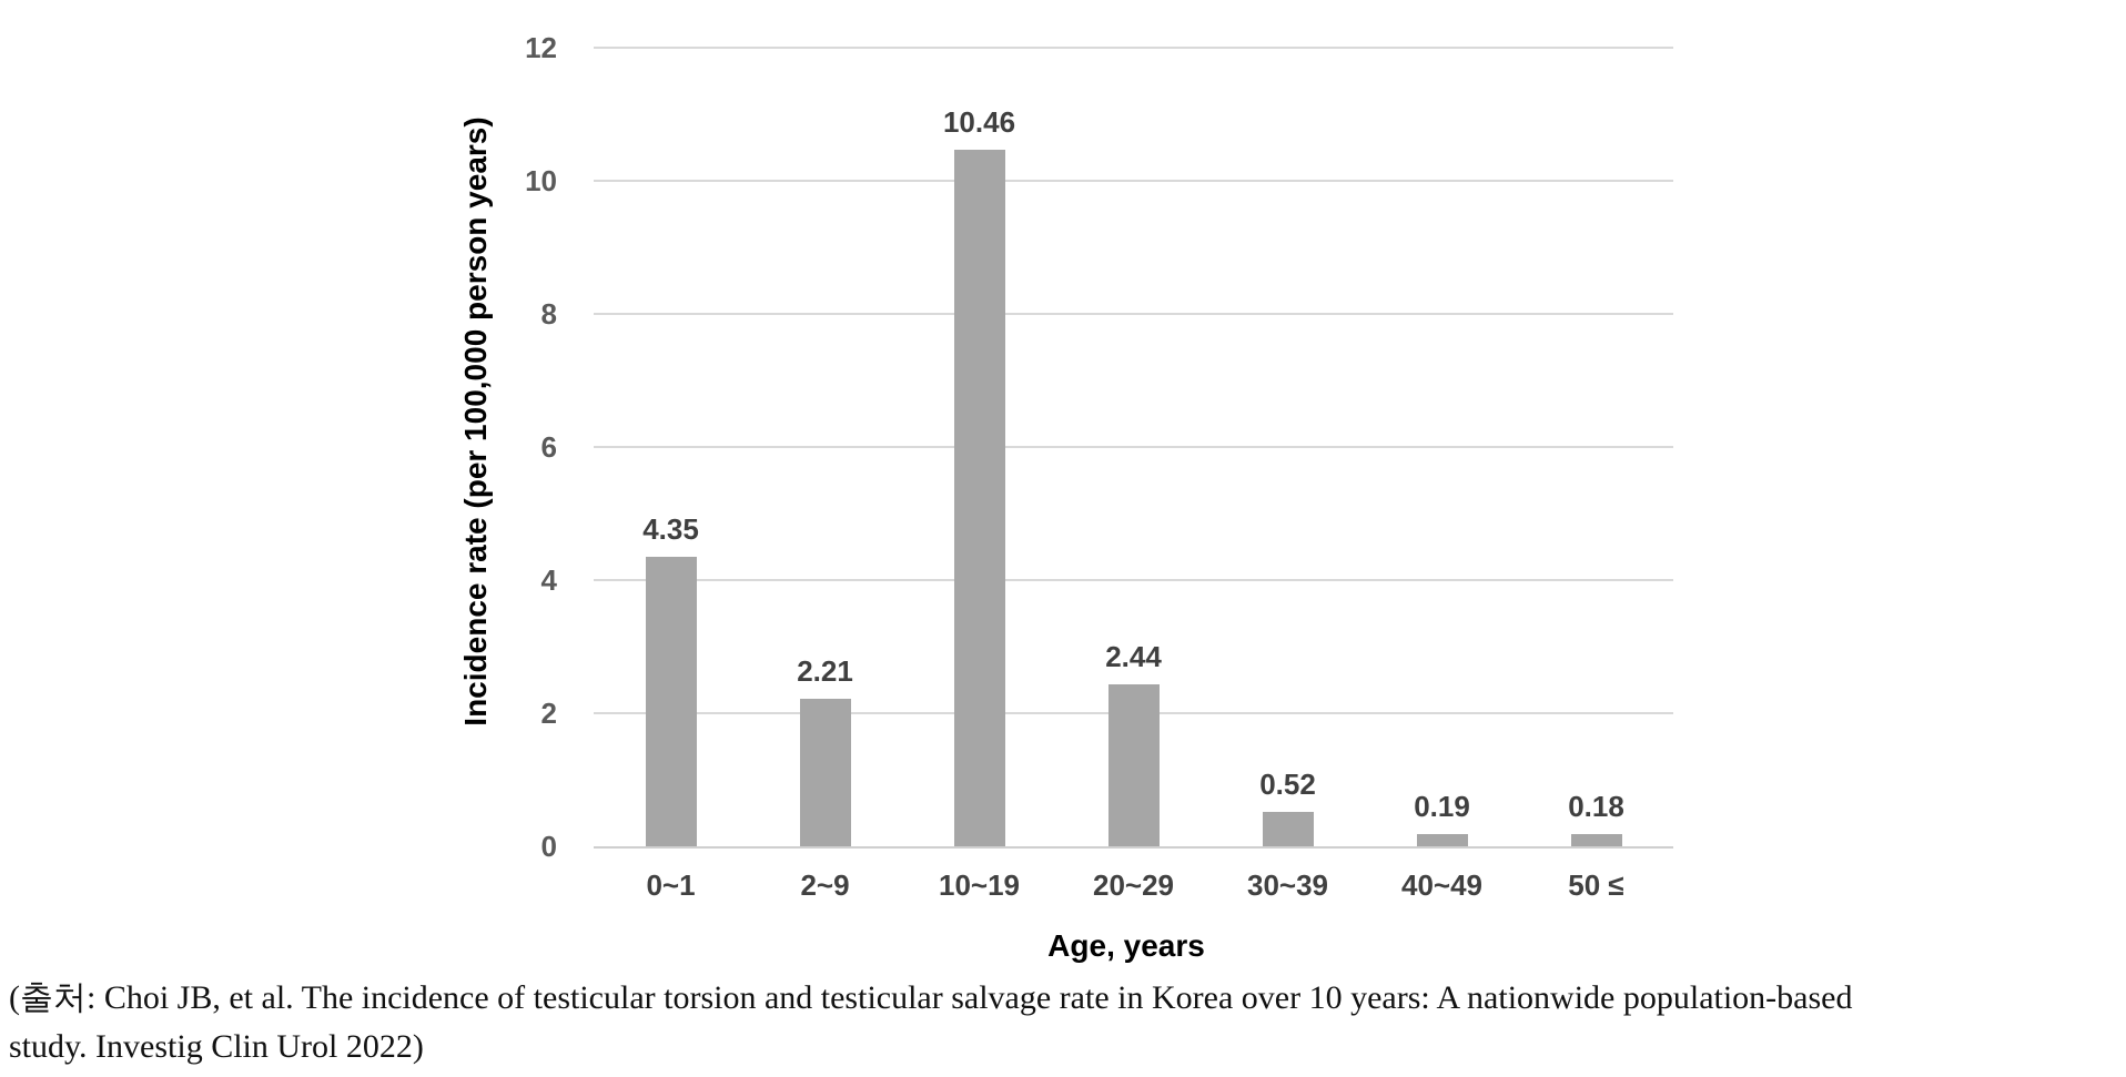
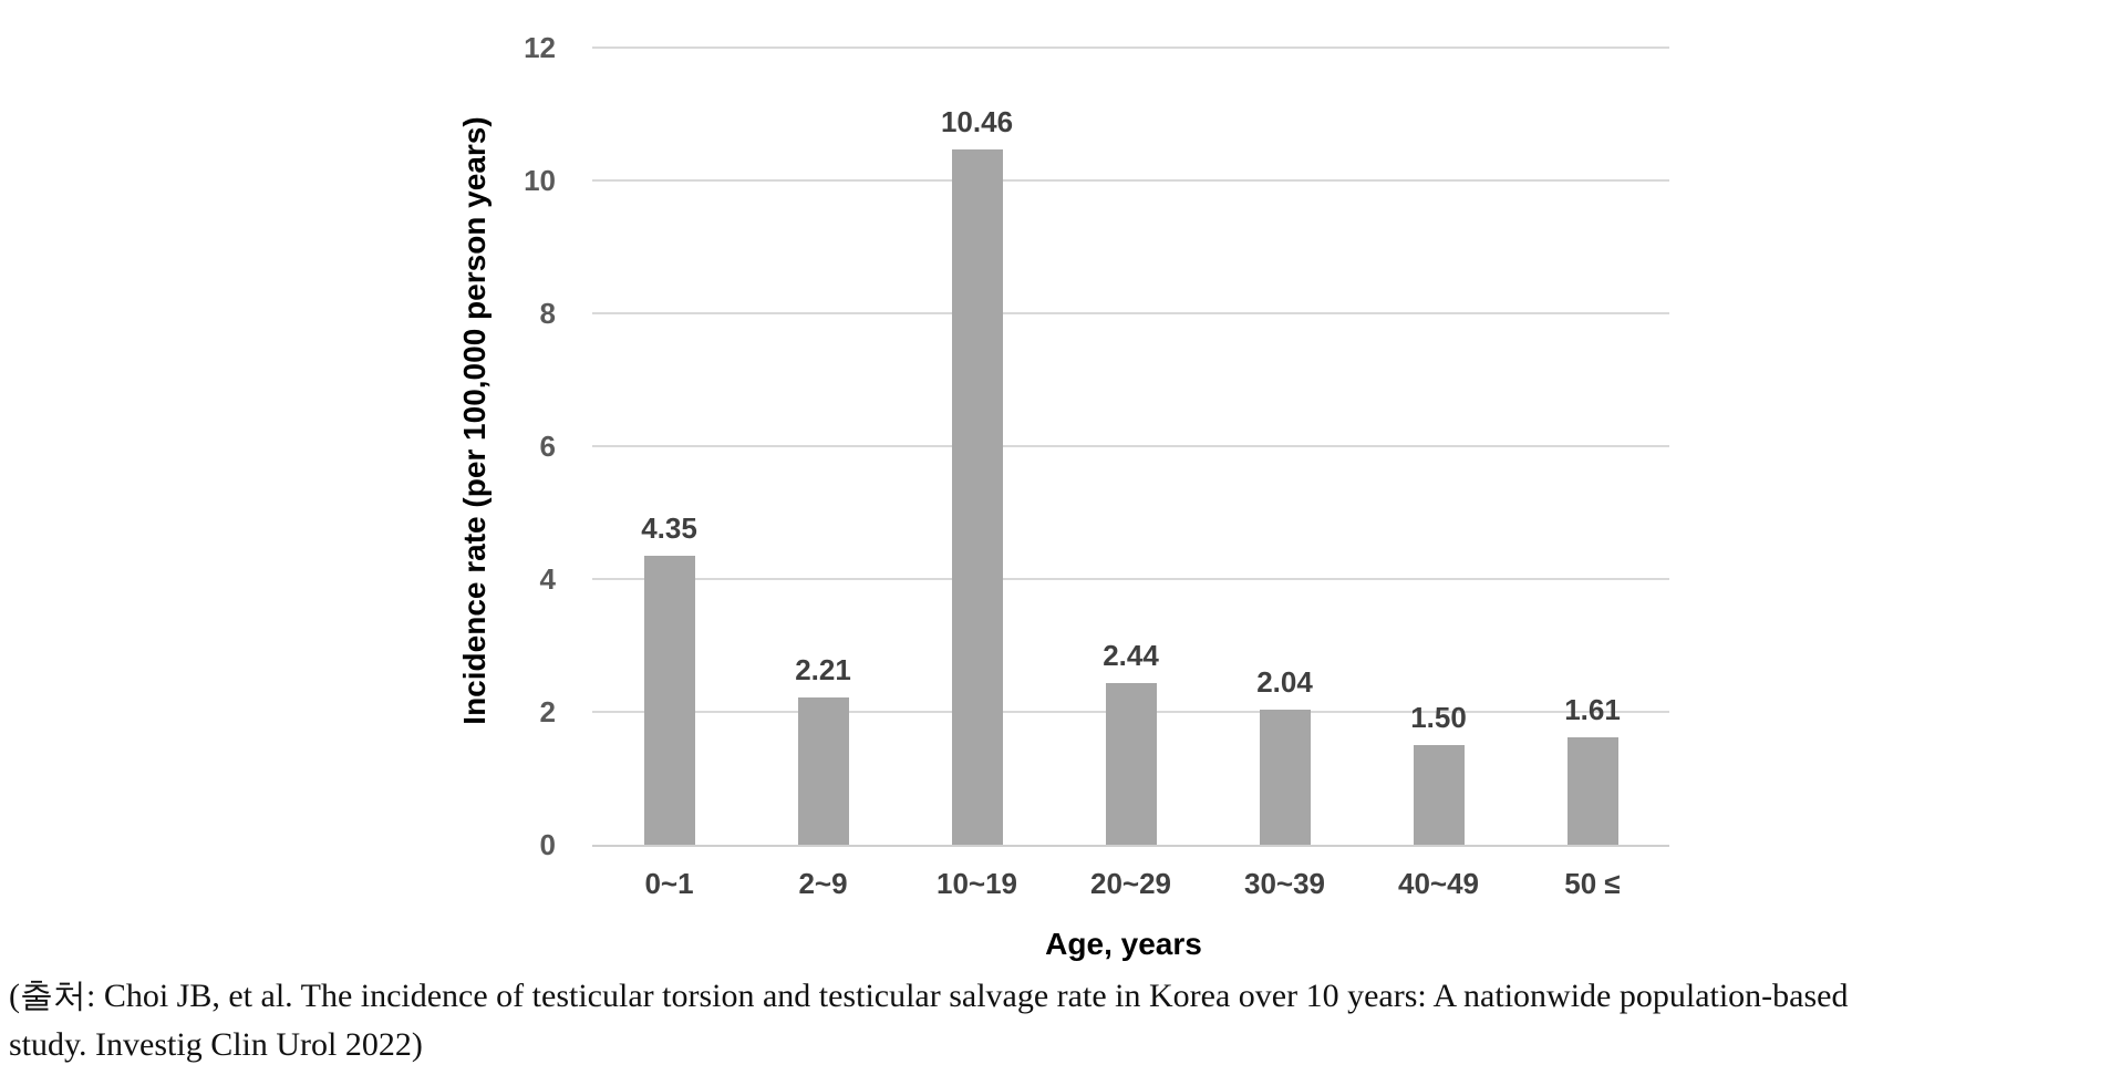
30~39: 0.52 -> 2.04
40~49: 0.19 -> 1.50
50 ≤: 0.18 -> 1.61
